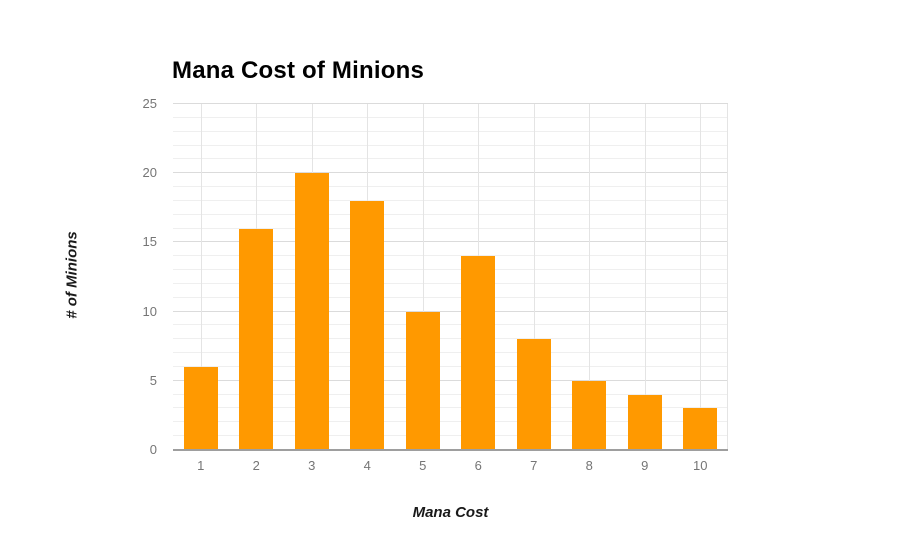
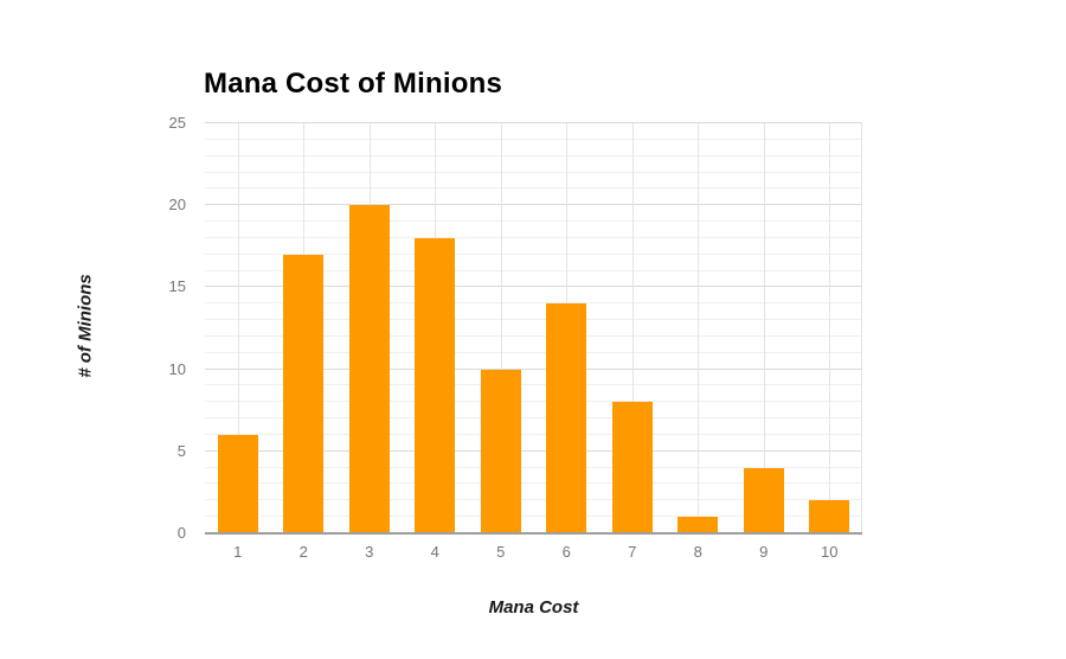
2: 16 -> 17
8: 5 -> 1
10: 3 -> 2
